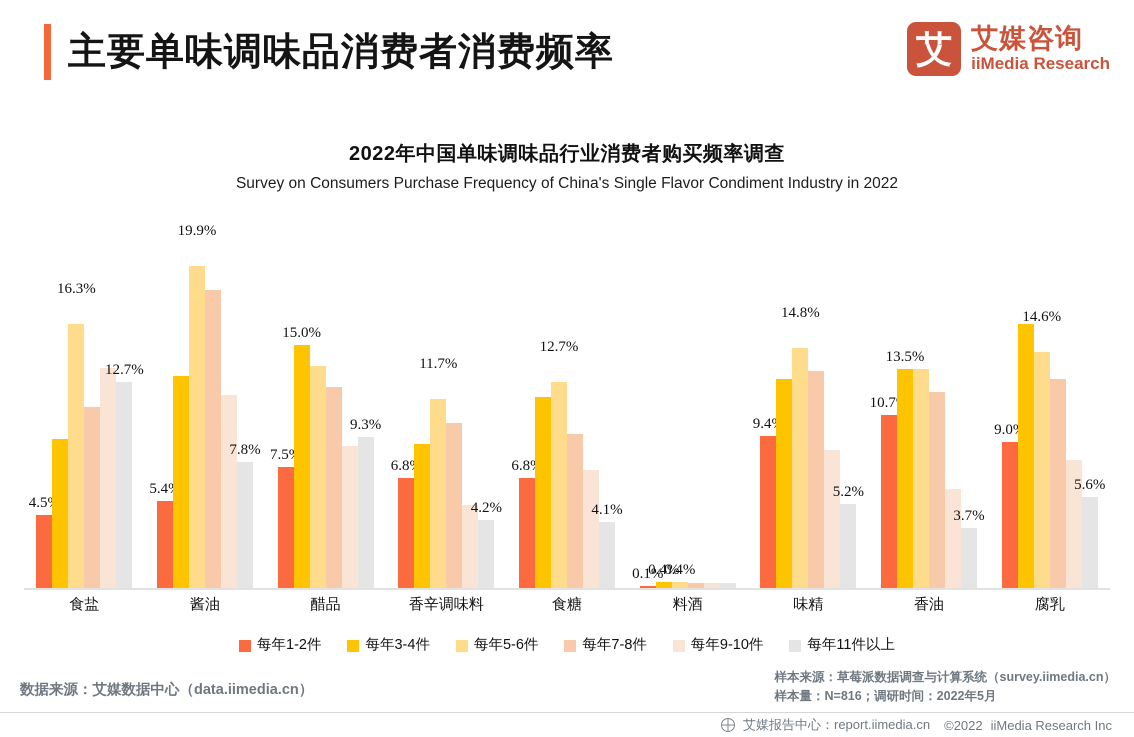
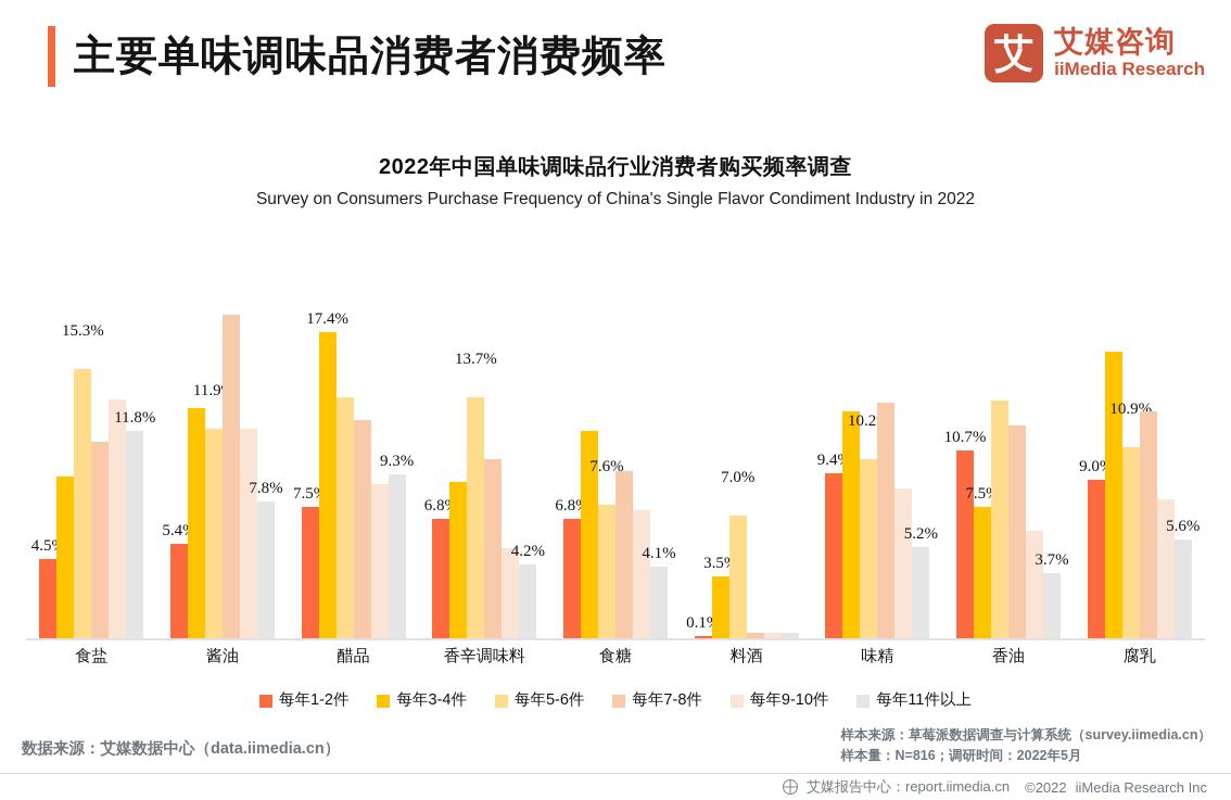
每年5-6件/食盐: 16.3% -> 15.3%
每年11件以上/食盐: 12.7% -> 11.8%
每年5-6件/酱油: 19.9% -> 11.9%
每年3-4件/醋品: 15.0% -> 17.4%
每年5-6件/香辛调味料: 11.7% -> 13.7%
每年5-6件/食糖: 12.7% -> 7.6%
每年3-4件/料酒: 0.4% -> 3.5%
每年5-6件/料酒: 0.4% -> 7.0%
每年5-6件/味精: 14.8% -> 10.2%
每年3-4件/香油: 13.5% -> 7.5%
每年5-6件/腐乳: 14.6% -> 10.9%
